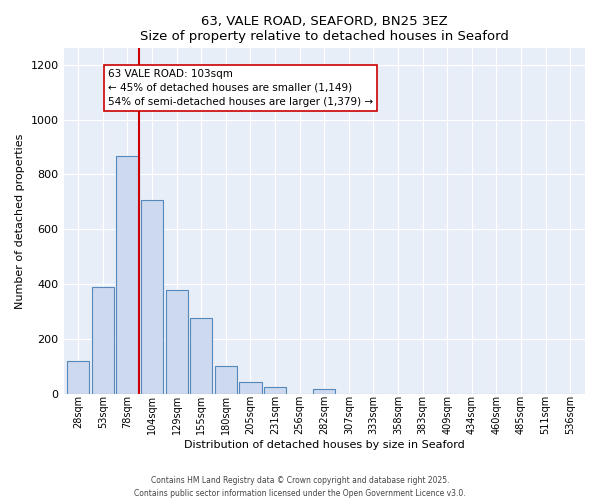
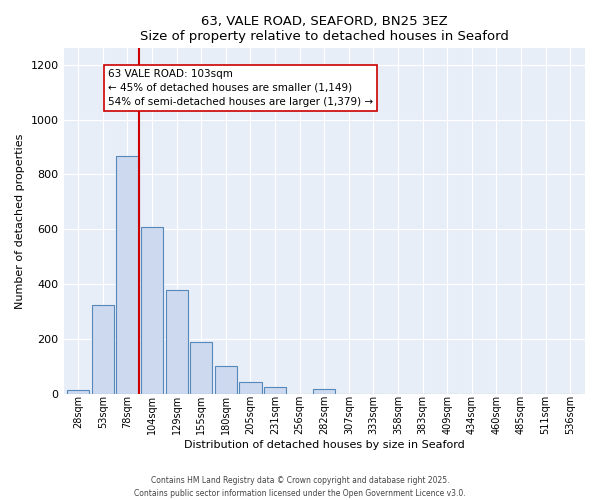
28sqm: 120 -> 12
53sqm: 390 -> 323
104sqm: 705 -> 608
155sqm: 275 -> 189
